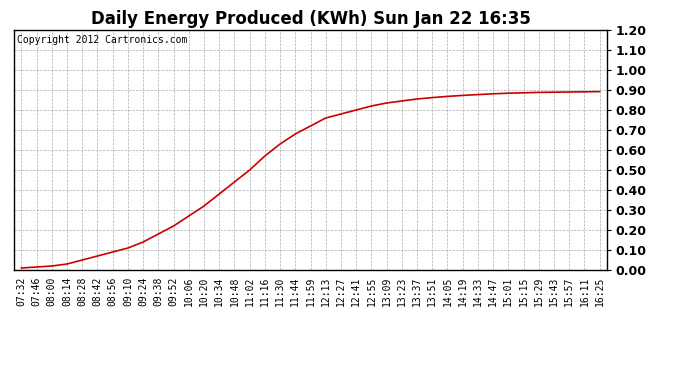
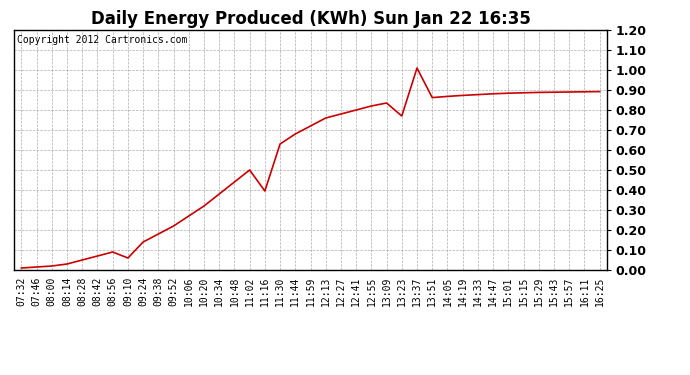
09:10: 0.110 -> 0.060
11:16: 0.570 -> 0.395
13:23: 0.845 -> 0.770
13:37: 0.855 -> 1.010
